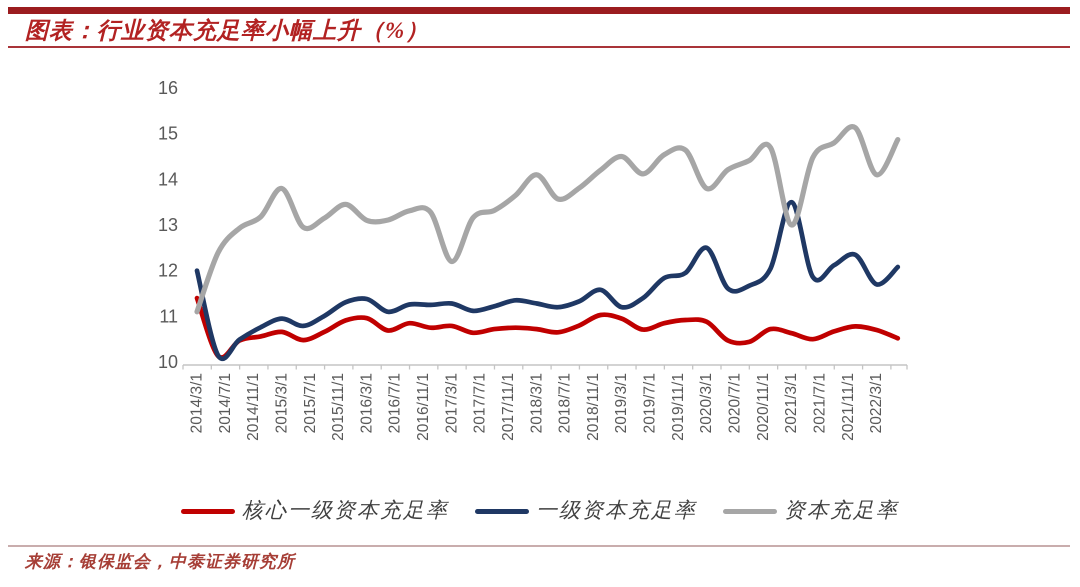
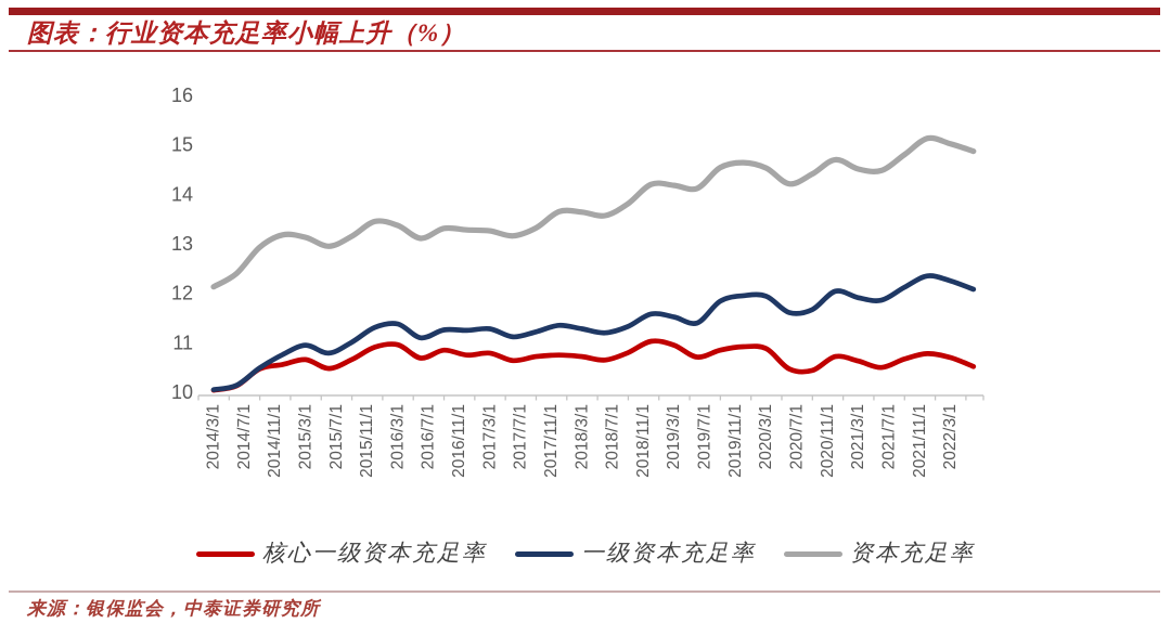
核心一级资本充足率/2014/3/1: 11.4 -> 10.0
一级资本充足率/2014/3/1: 12.0 -> 10.1
资本充足率/2014/3/1: 11.1 -> 12.1
资本充足率/2015/3/1: 13.8 -> 13.1
资本充足率/2016/3/1: 13.1 -> 13.4
资本充足率/2017/3/1: 12.2 -> 13.3
资本充足率/2018/3/1: 14.1 -> 13.6
一级资本充足率/2019/3/1: 11.2 -> 11.5
资本充足率/2019/3/1: 14.5 -> 14.2
一级资本充足率/2020/3/1: 12.5 -> 11.9
资本充足率/2020/3/1: 13.8 -> 14.5
一级资本充足率/2021/3/1: 13.5 -> 11.9
资本充足率/2021/3/1: 13.0 -> 14.5
一级资本充足率/2022/3/1: 11.7 -> 12.2
资本充足率/2022/3/1: 14.1 -> 15.0
